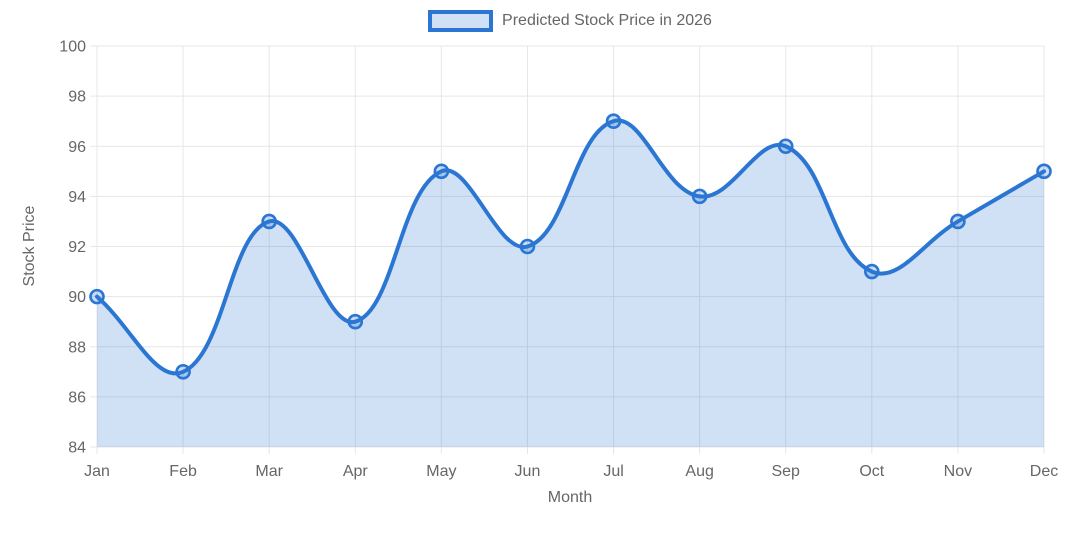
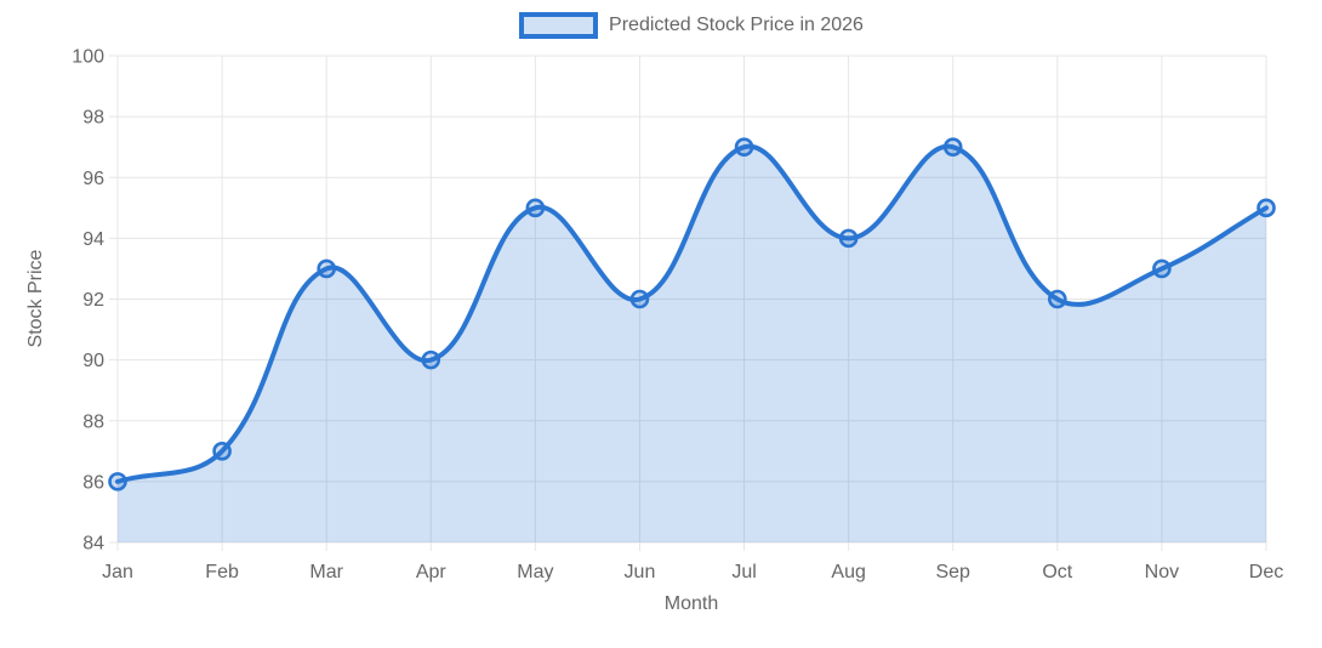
Jan: 90 -> 86
Apr: 89 -> 90
Sep: 96 -> 97
Oct: 91 -> 92
